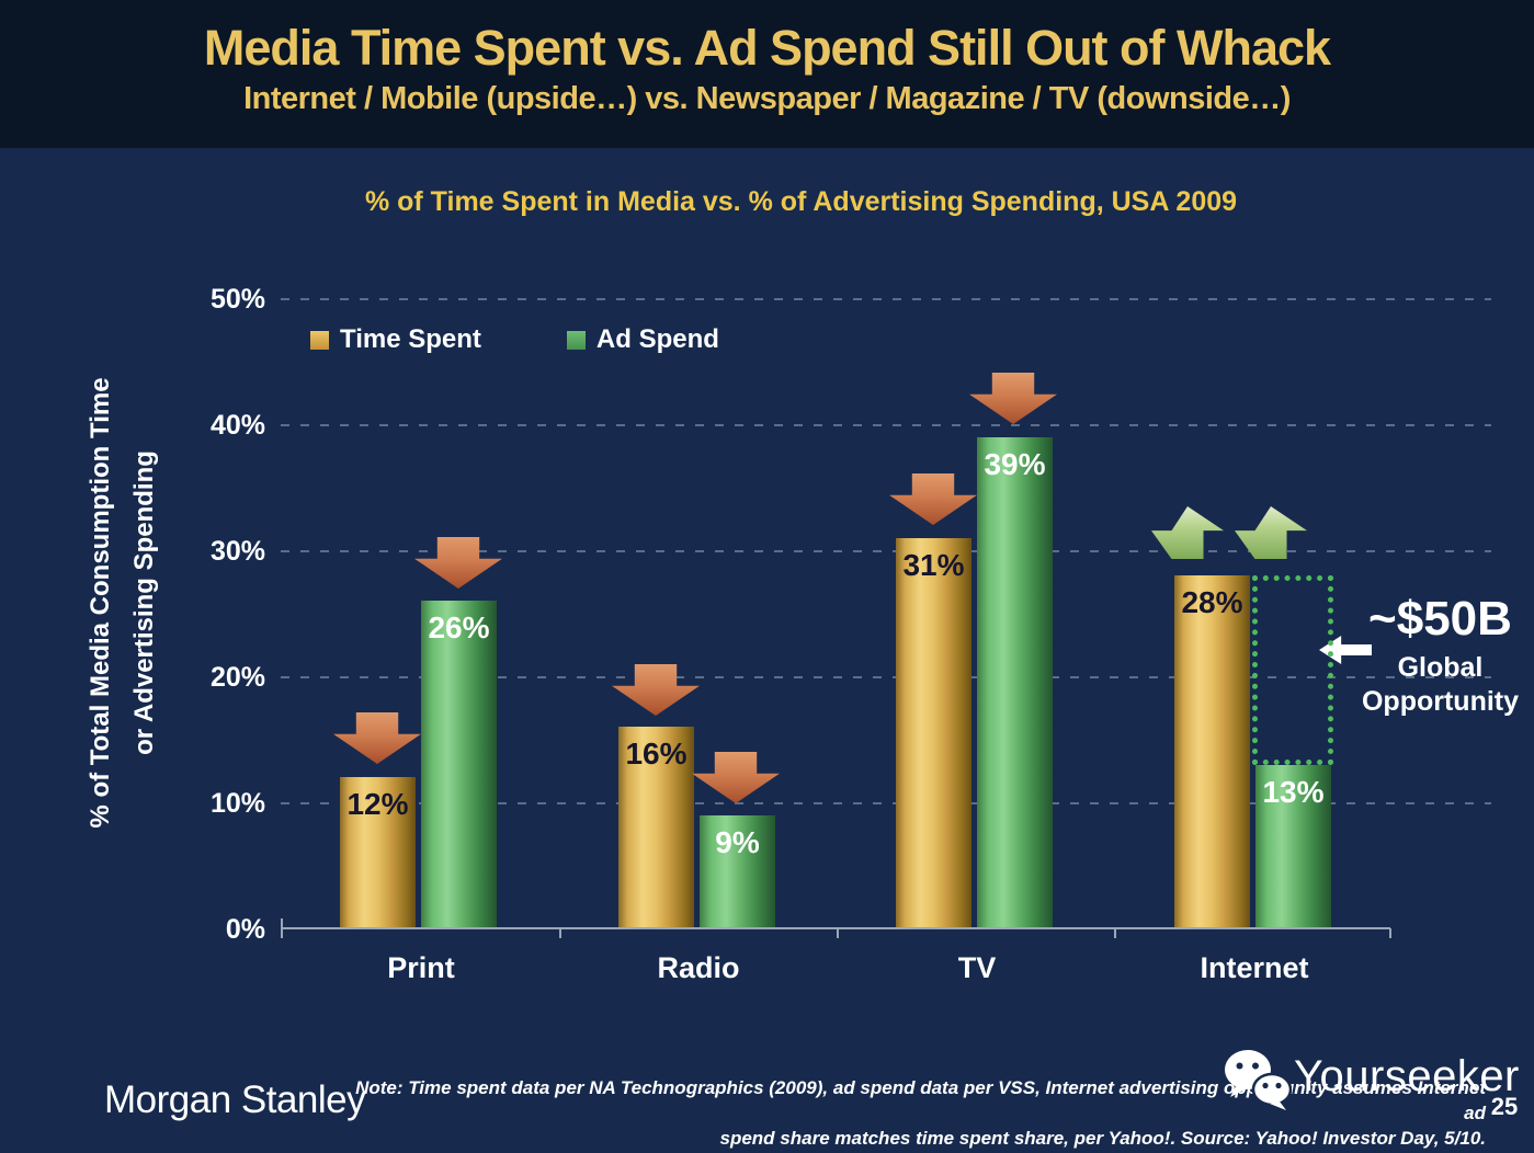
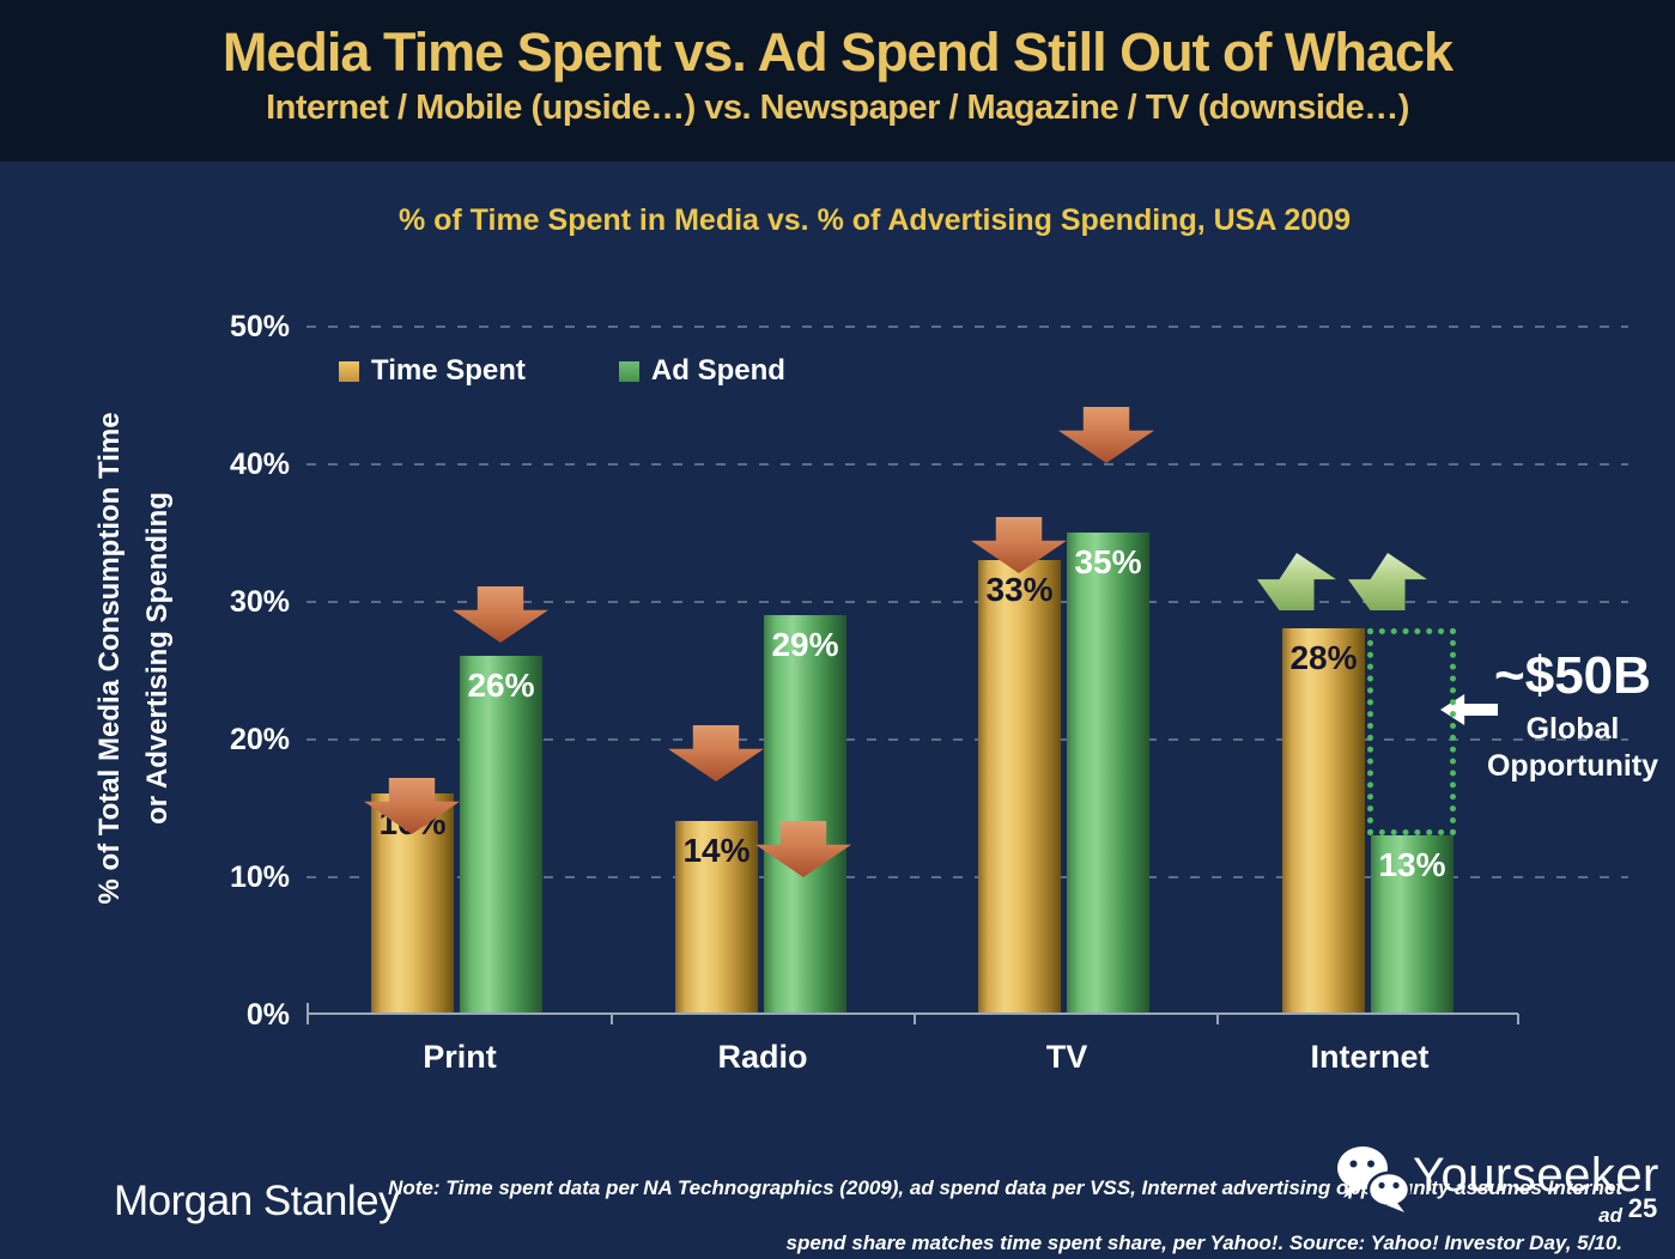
Time Spent/Print: 12% -> 16%
Time Spent/Radio: 16% -> 14%
Ad Spend/Radio: 9% -> 29%
Time Spent/TV: 31% -> 33%
Ad Spend/TV: 39% -> 35%
